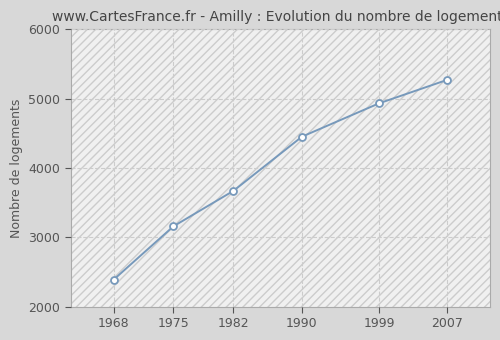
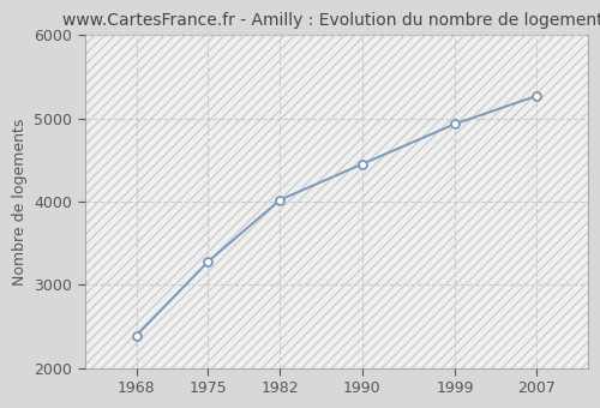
1975: 3160 -> 3280
1982: 3670 -> 4020
